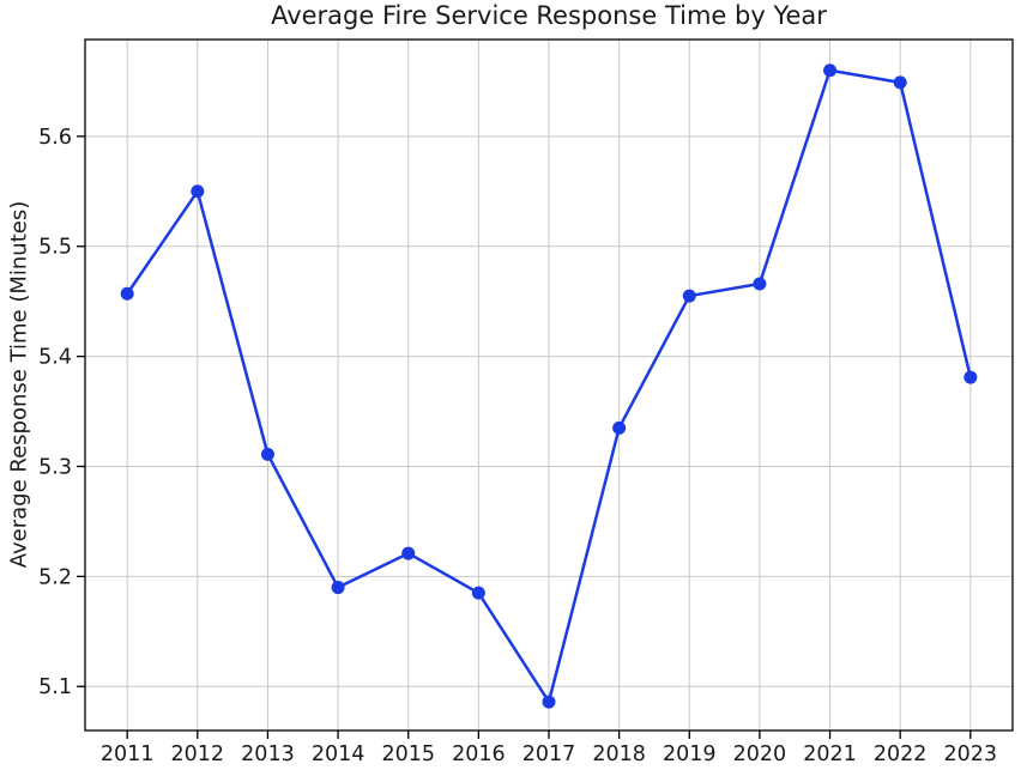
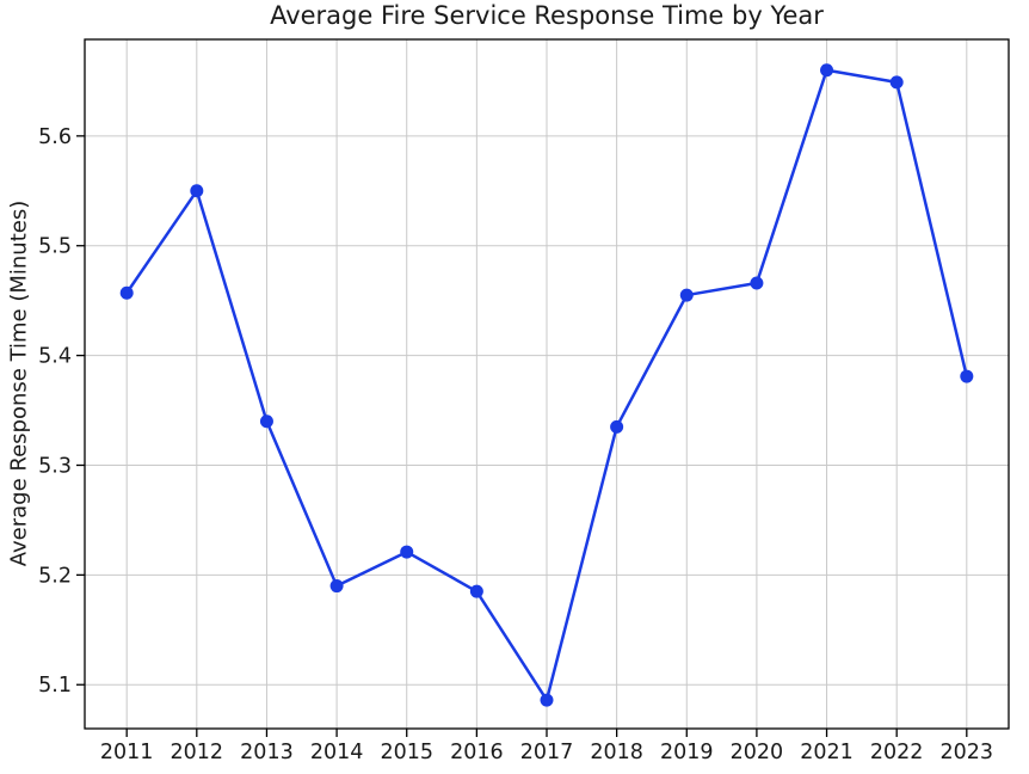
2013: 5.31 -> 5.34
